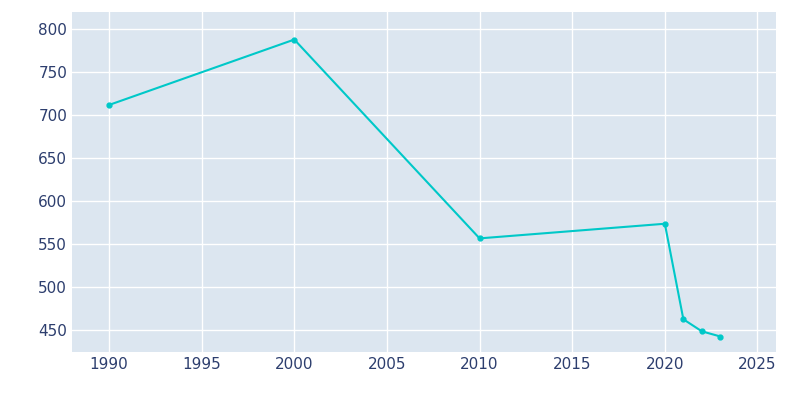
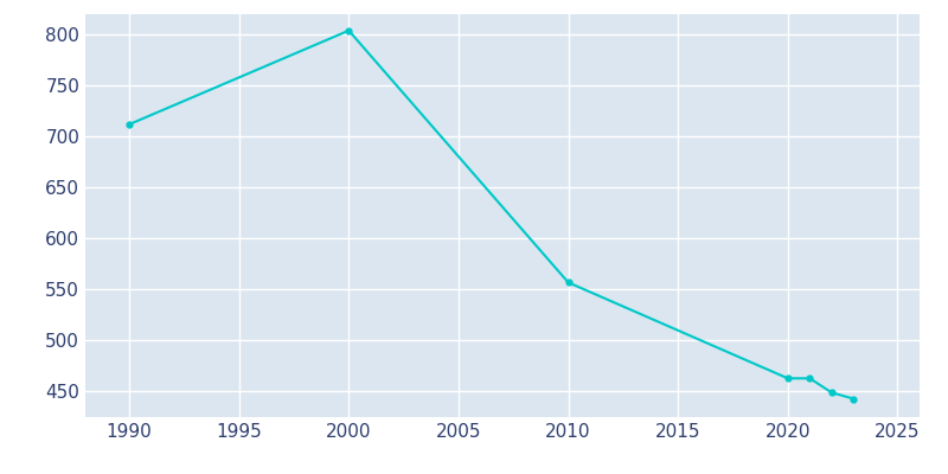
2000: 788 -> 804
2020: 574 -> 463
